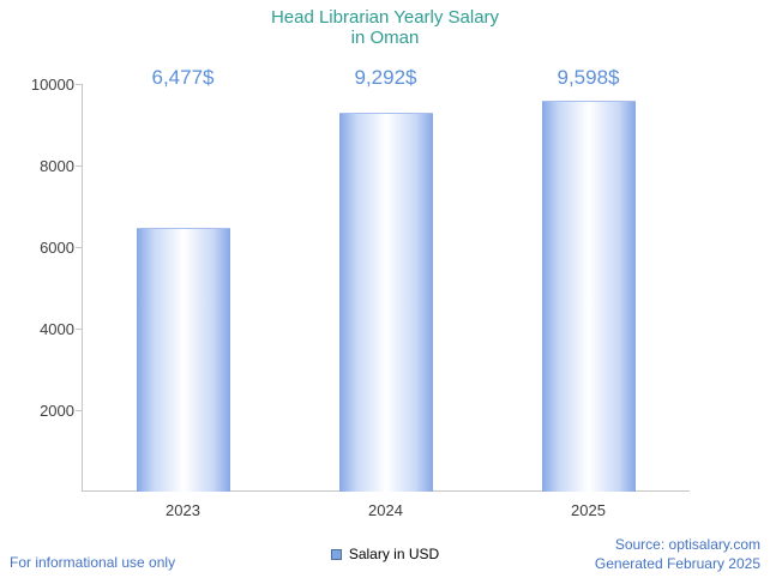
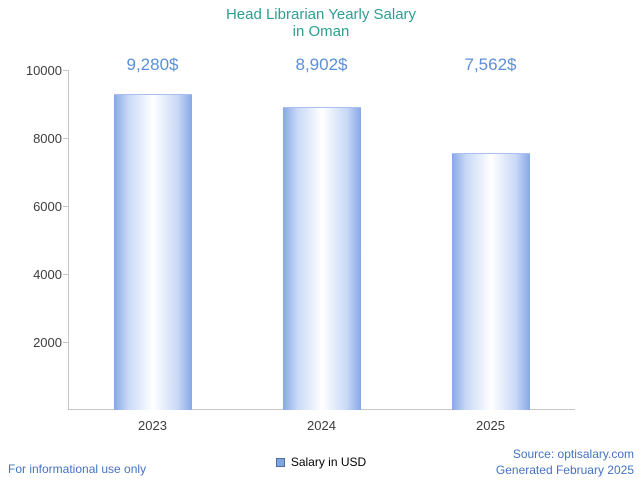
2023: 6,477 -> 9,280
2024: 9,292 -> 8,902
2025: 9,598 -> 7,562
